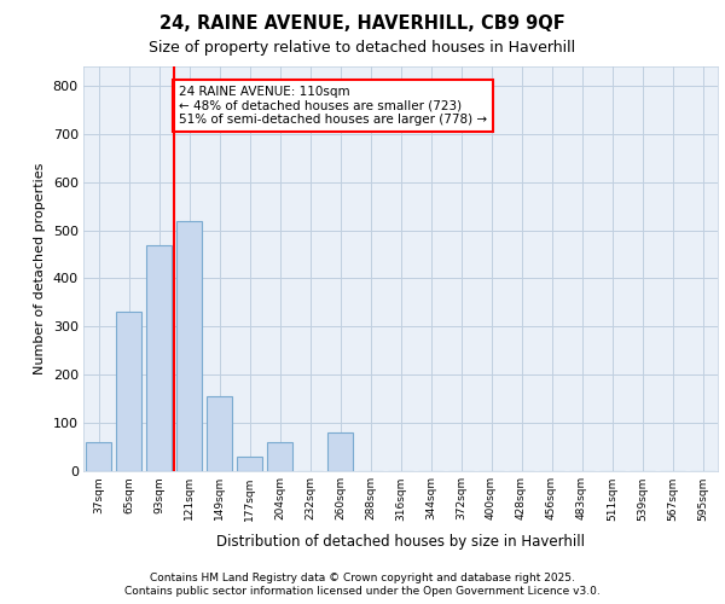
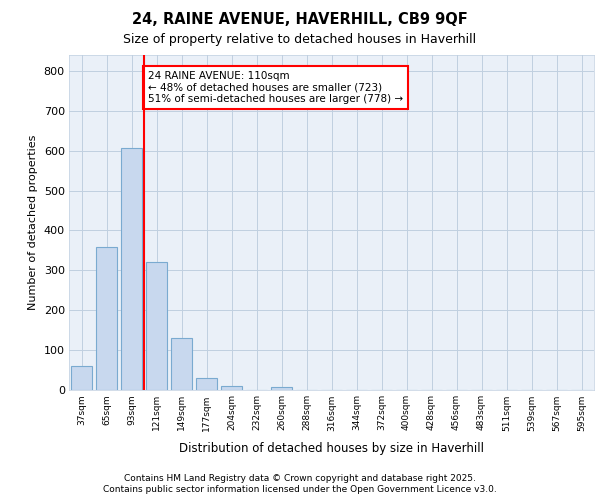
65sqm: 330 -> 358
93sqm: 470 -> 607
121sqm: 520 -> 320
149sqm: 155 -> 130
204sqm: 60 -> 10
260sqm: 80 -> 7
